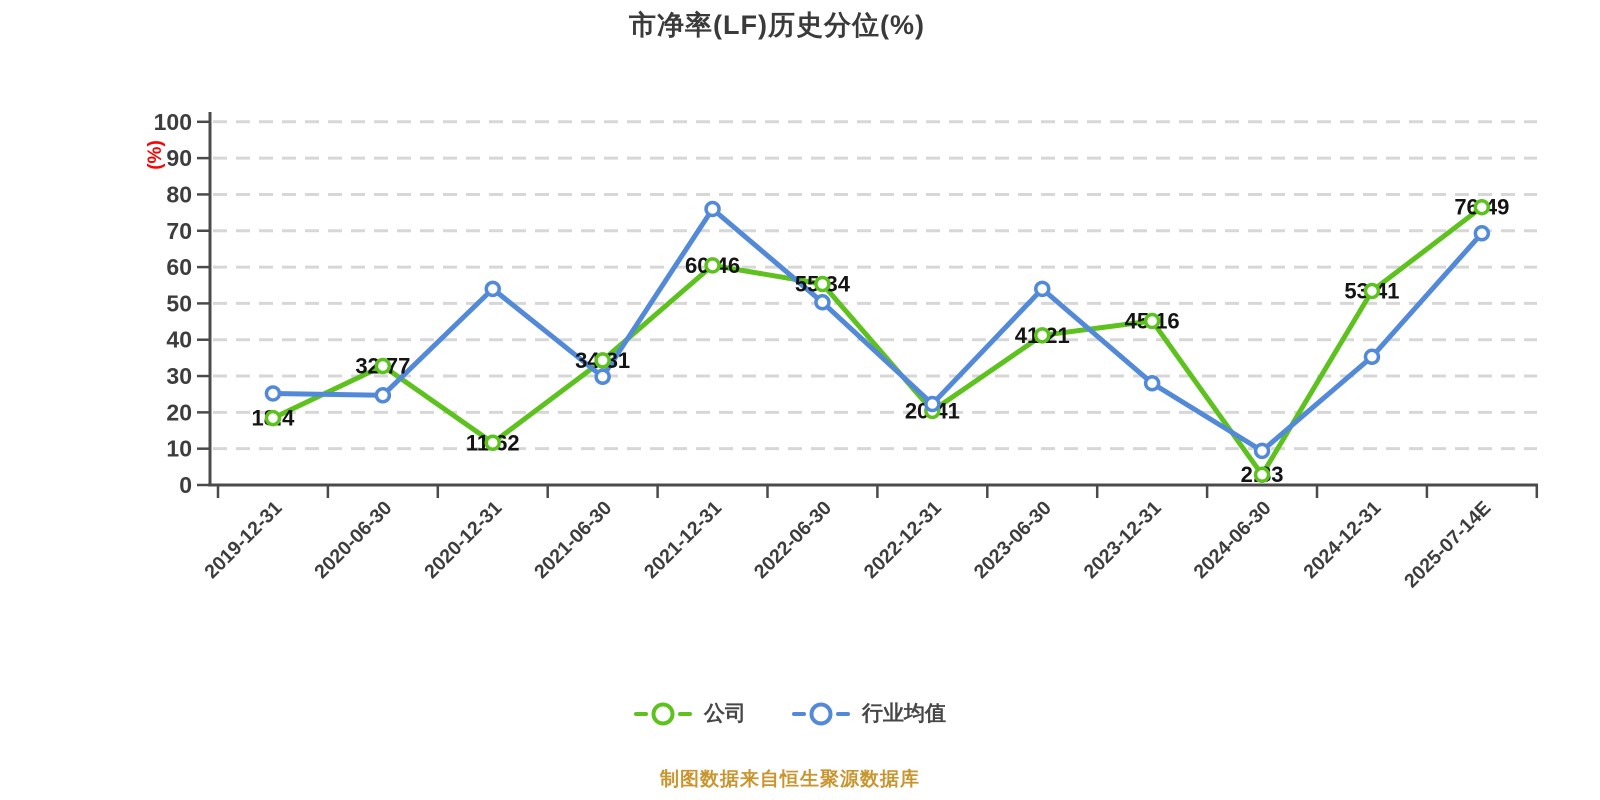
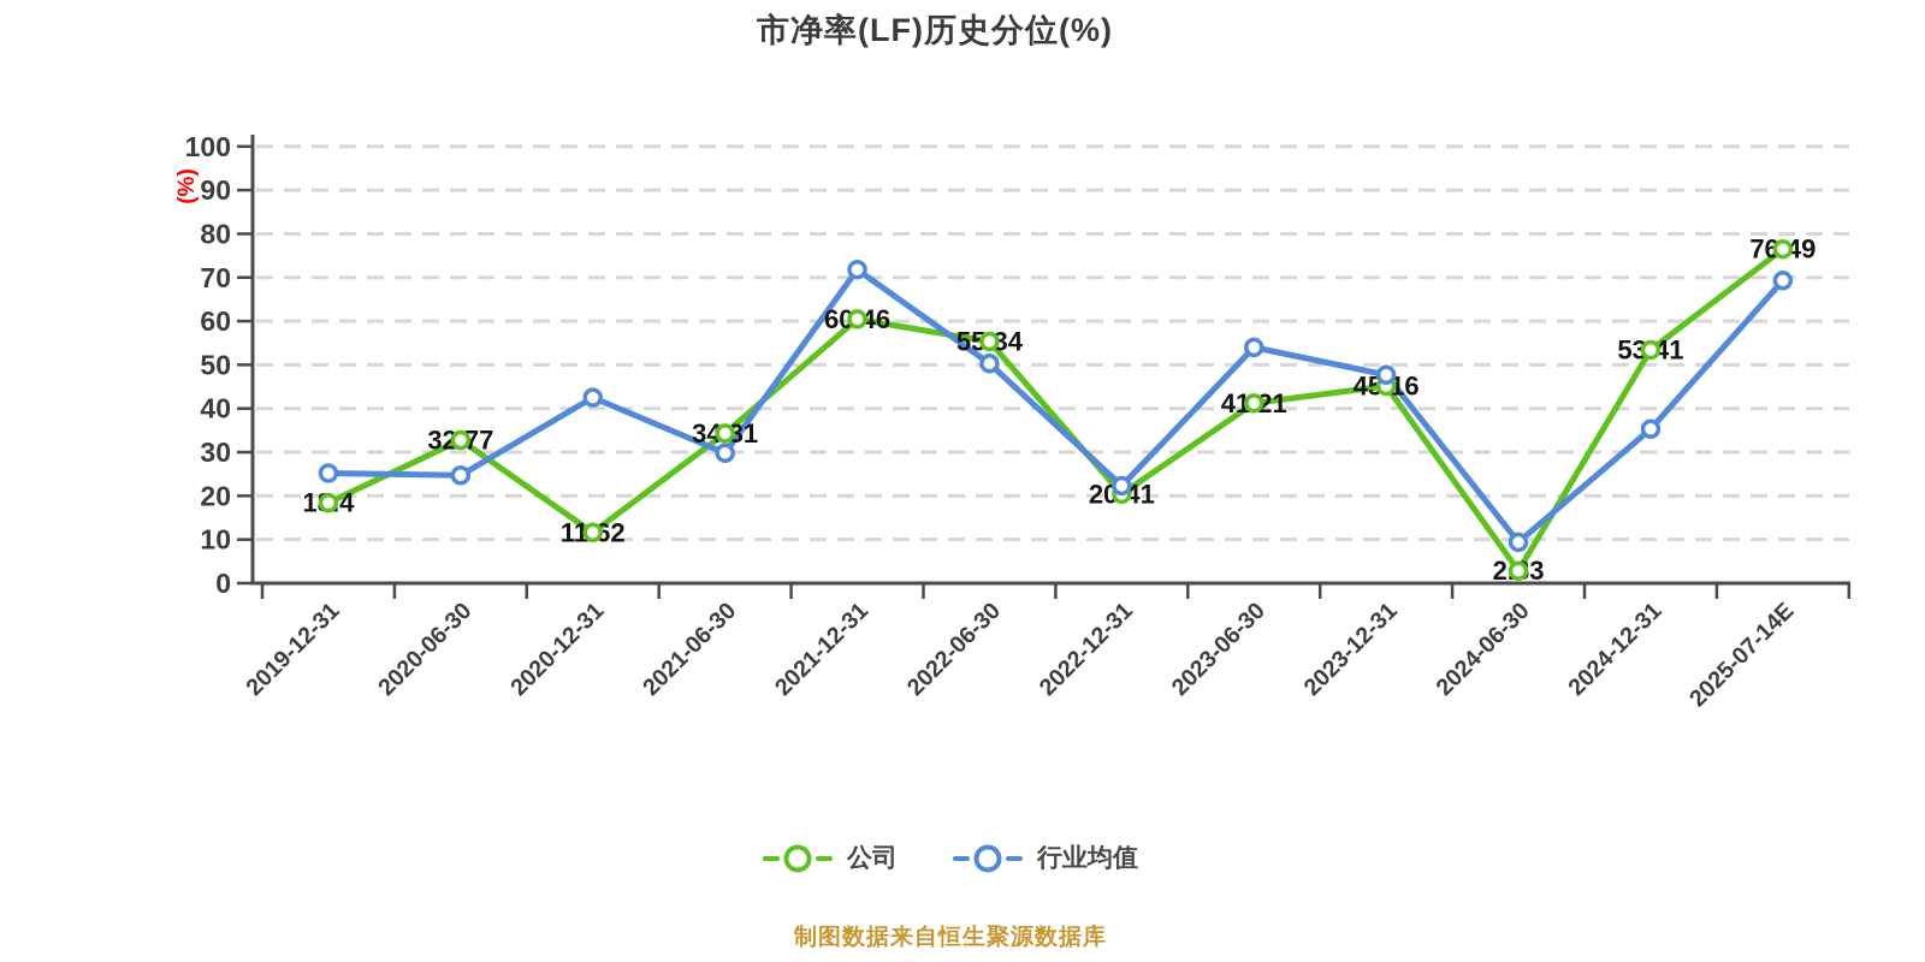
行业均值/2020-12-31: 54 -> 42
行业均值/2021-12-31: 76 -> 72
行业均值/2023-12-31: 28 -> 48
